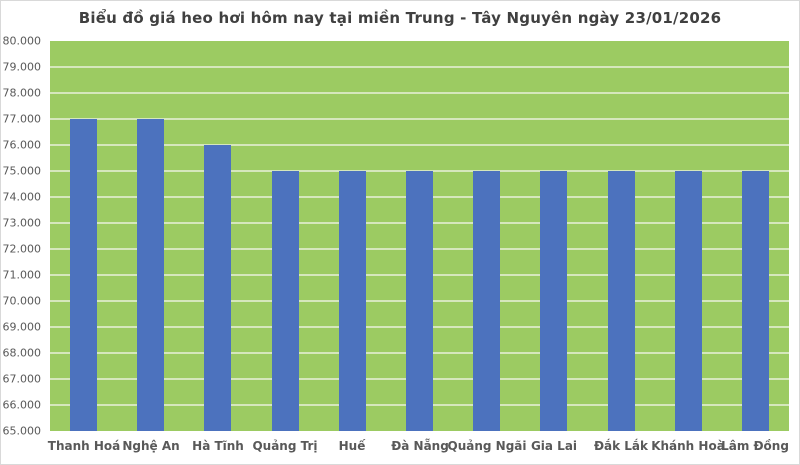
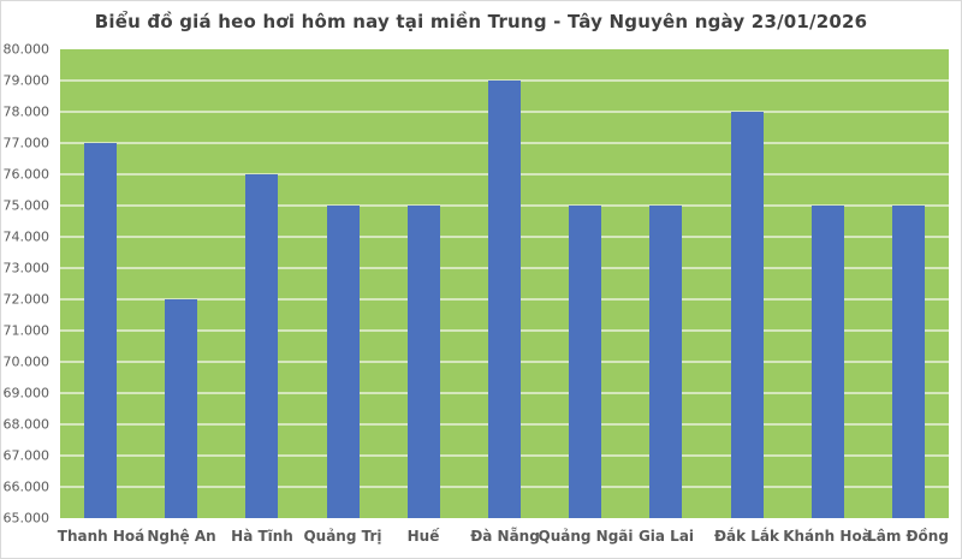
Nghệ An: 77000 -> 72000
Đà Nẵng: 75000 -> 79000
Đắk Lắk: 75000 -> 78000
